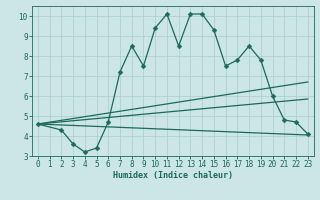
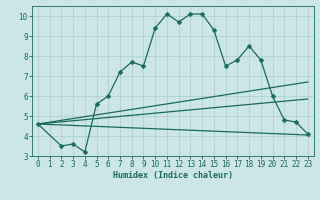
2: 4.3 -> 3.5
5: 3.4 -> 5.6
6: 4.7 -> 6.0
8: 8.5 -> 7.7
12: 8.5 -> 9.7
